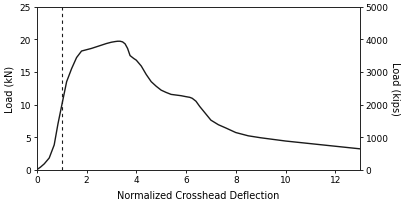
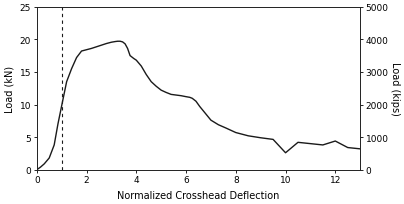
10: 4.4 -> 2.6
12: 3.6 -> 4.4
